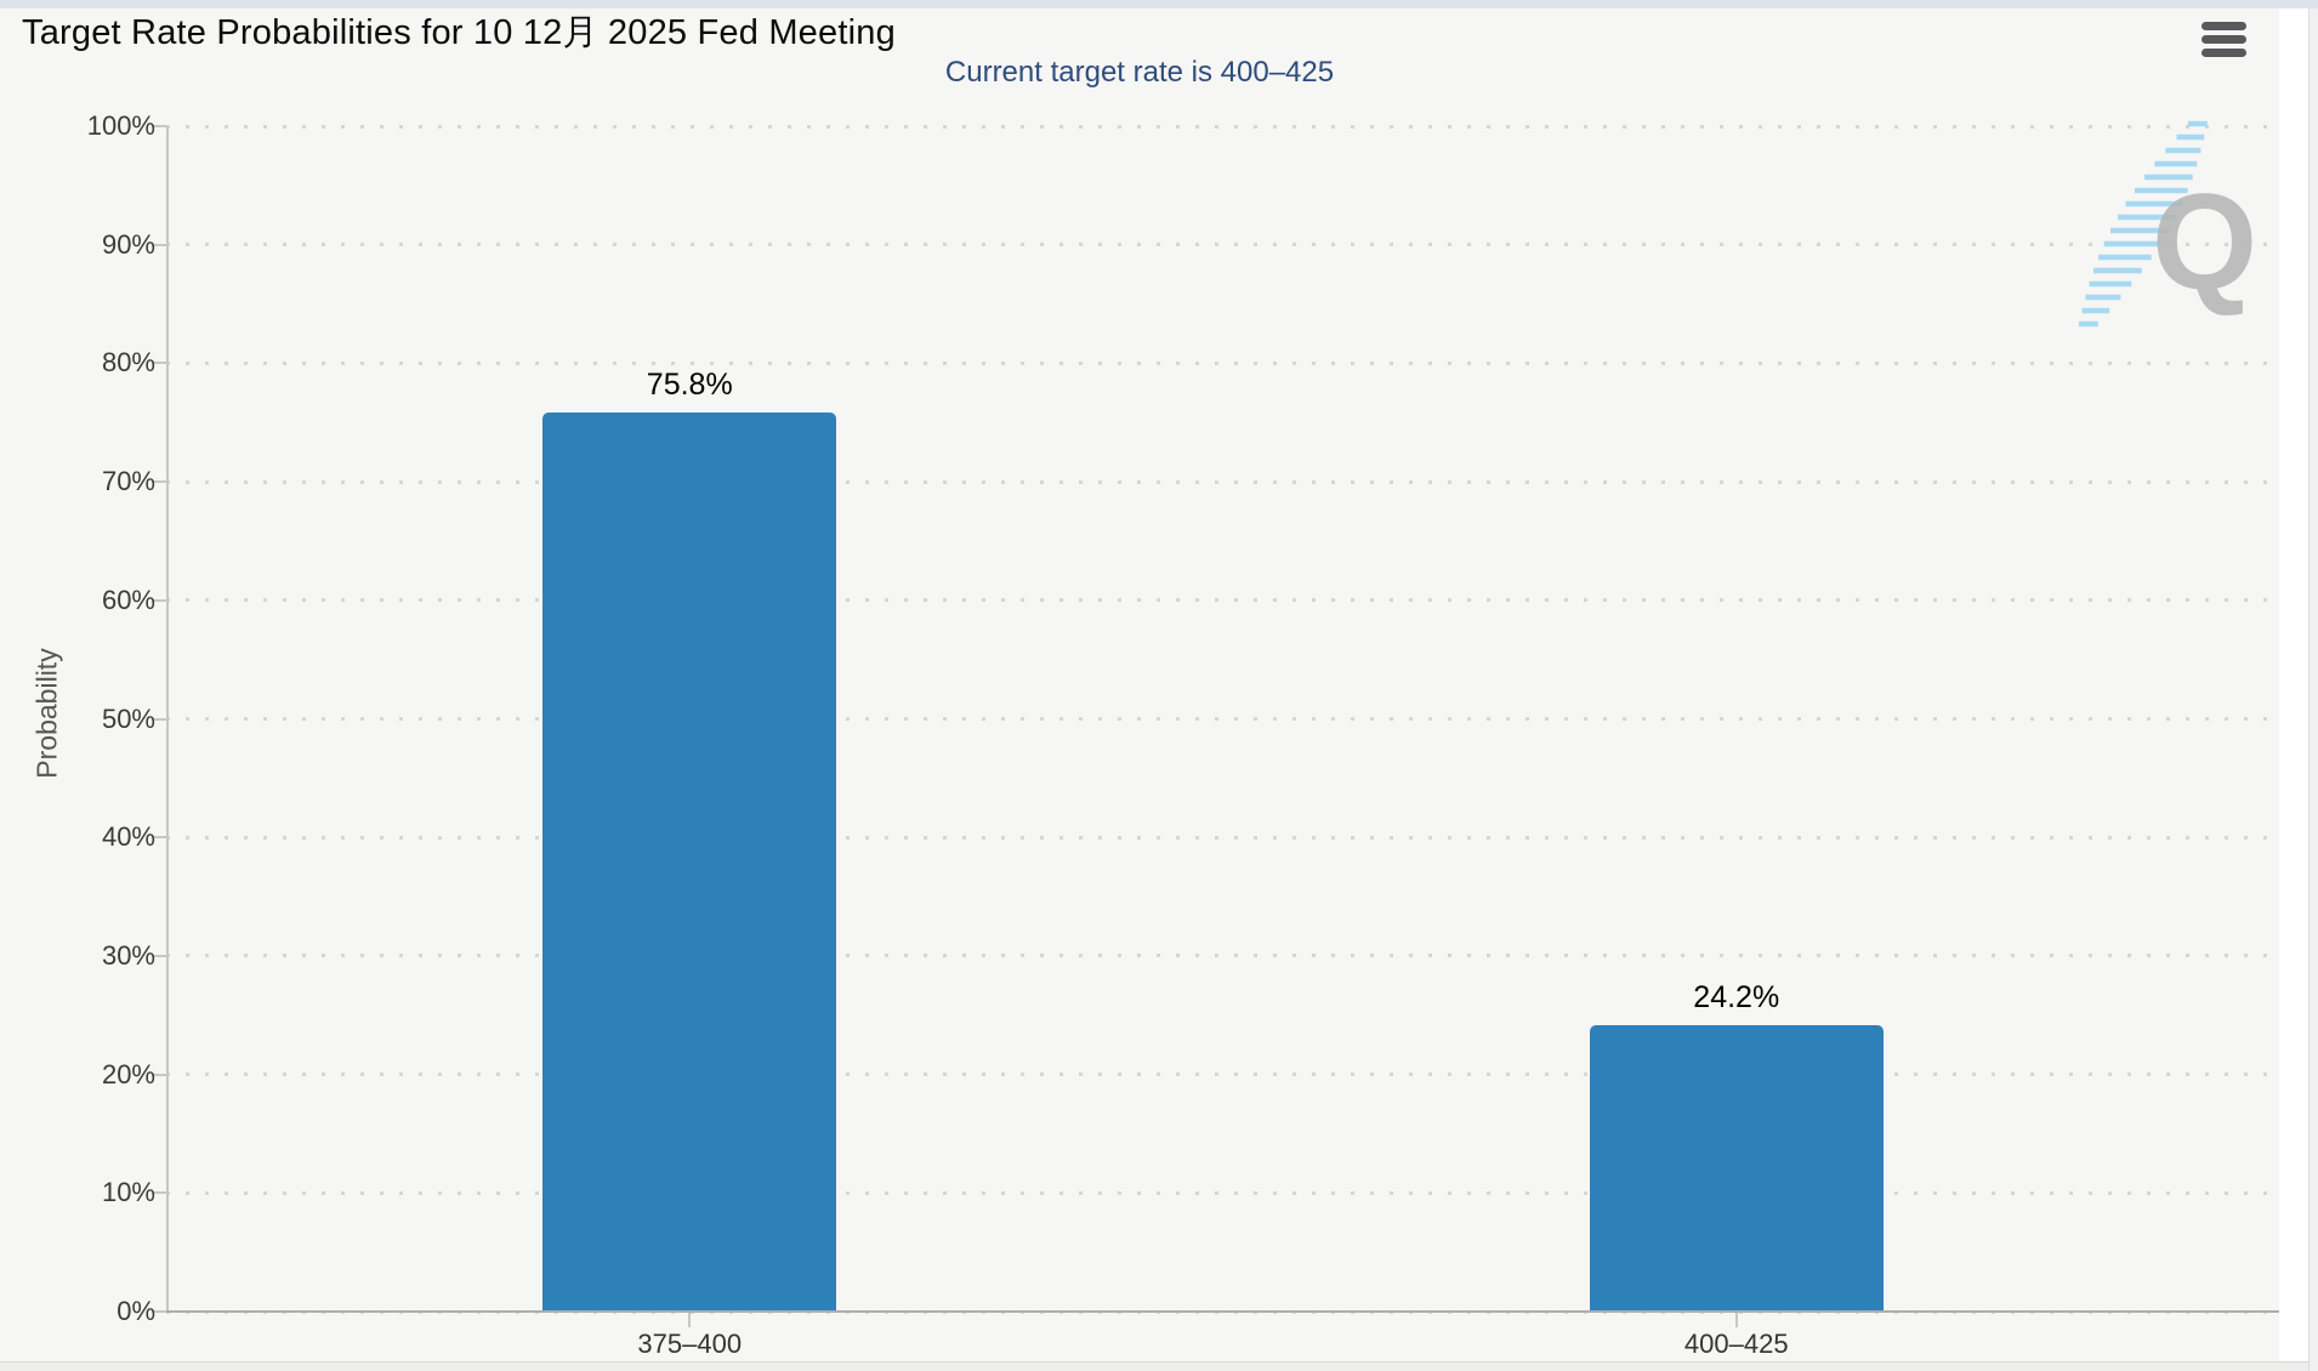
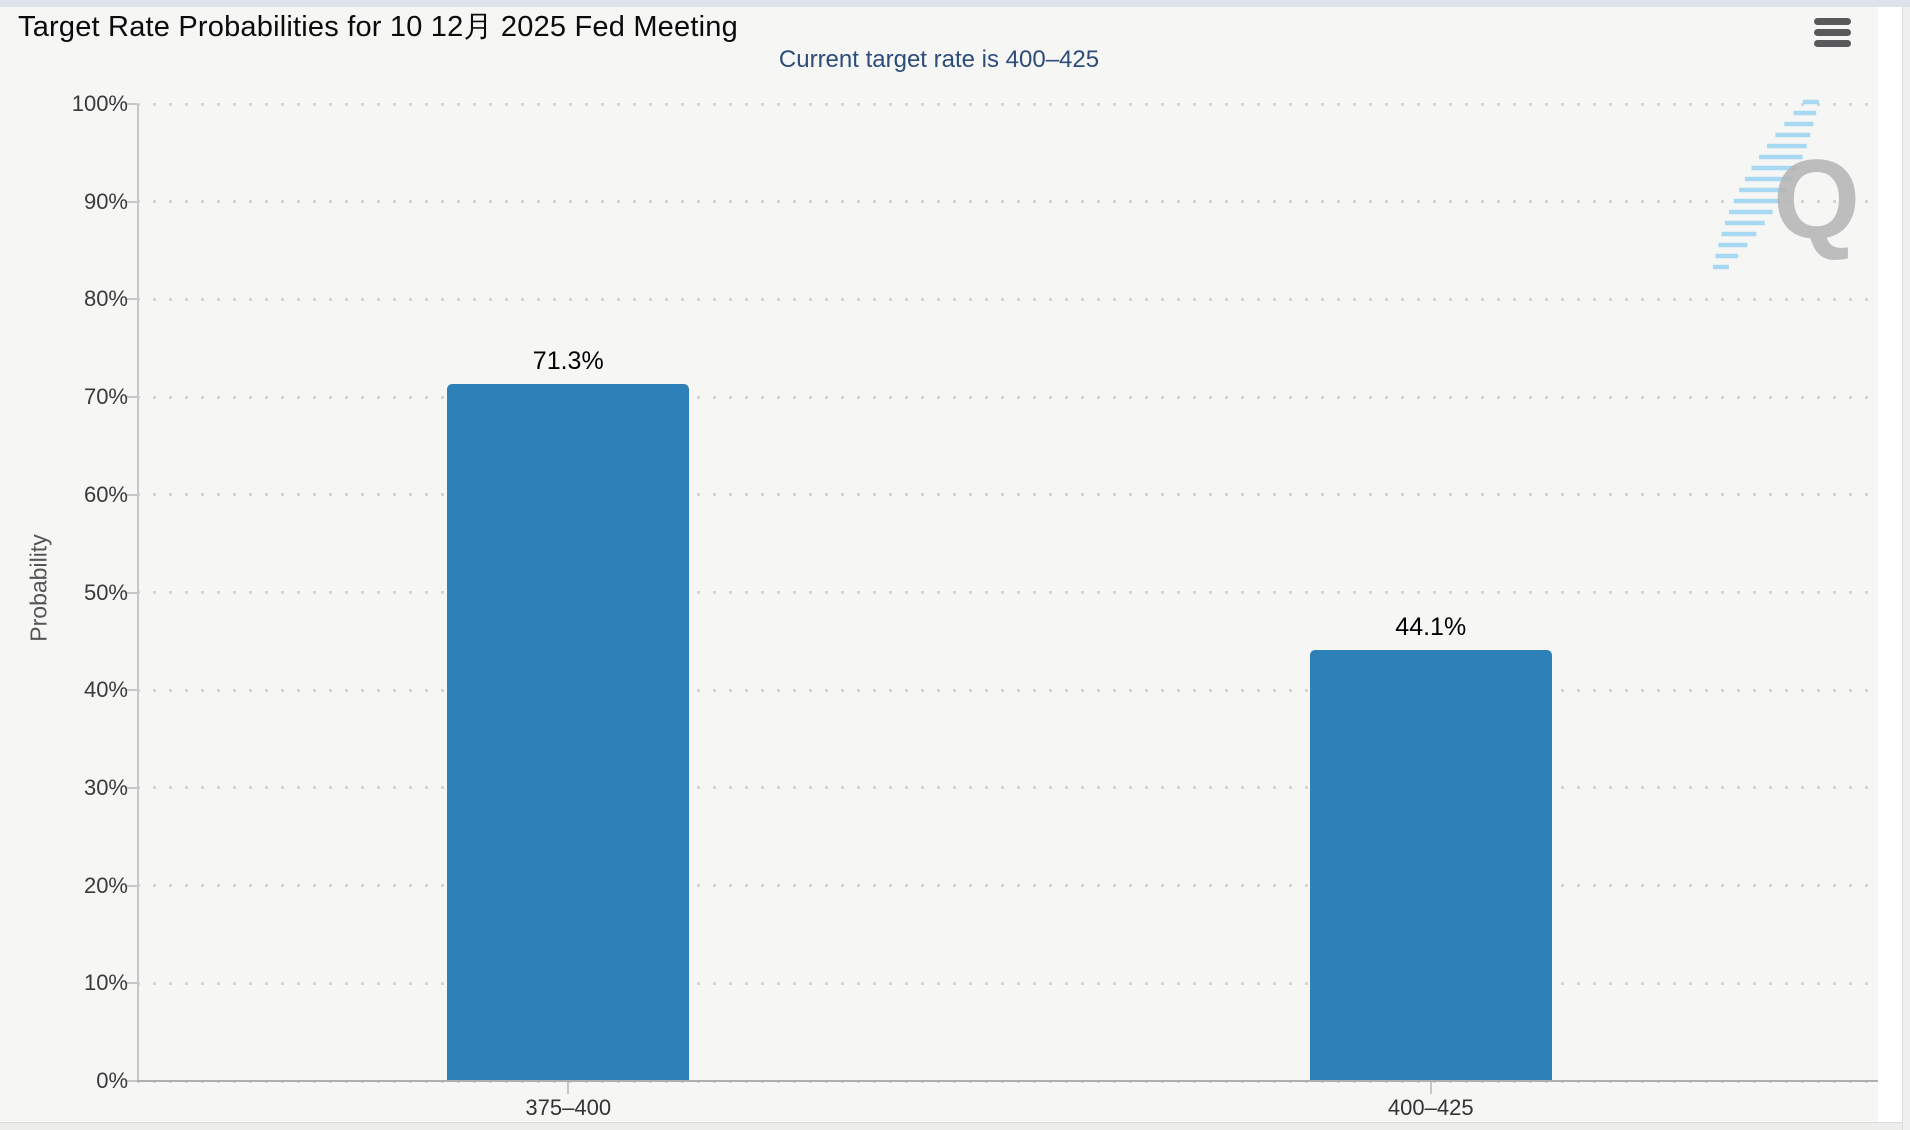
375–400: 75.8% -> 71.3%
400–425: 24.2% -> 44.1%
